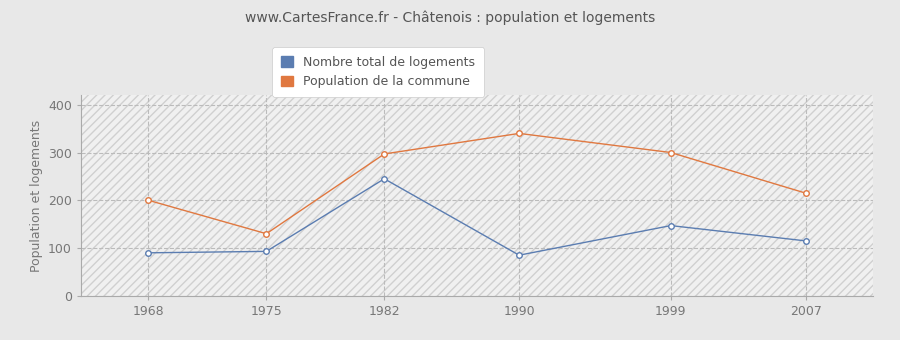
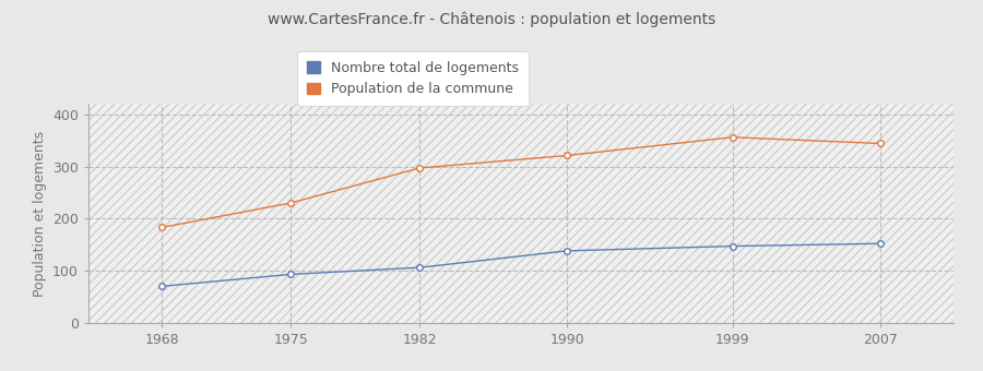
Nombre total de logements/1968: 90 -> 70
Population de la commune/1968: 200 -> 183
Population de la commune/1975: 130 -> 230
Nombre total de logements/1982: 245 -> 106
Nombre total de logements/1990: 85 -> 138
Population de la commune/1990: 340 -> 321
Population de la commune/1999: 300 -> 356
Nombre total de logements/2007: 115 -> 152
Population de la commune/2007: 215 -> 344
